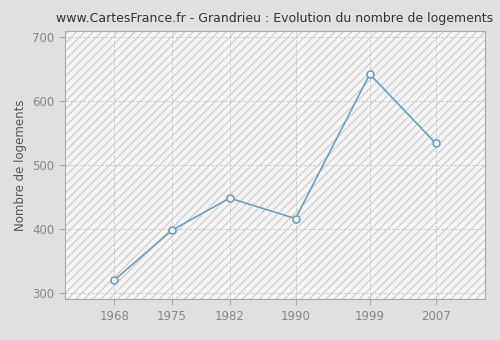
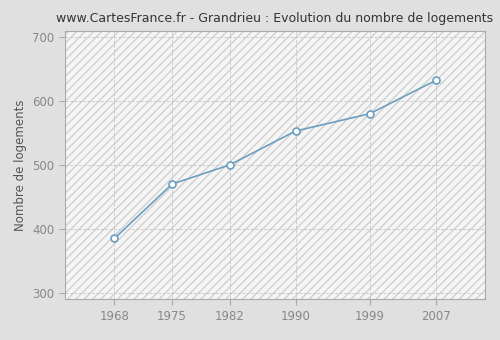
1968: 320 -> 385
1975: 398 -> 470
1982: 448 -> 500
1990: 416 -> 553
1999: 642 -> 580
2007: 534 -> 632
